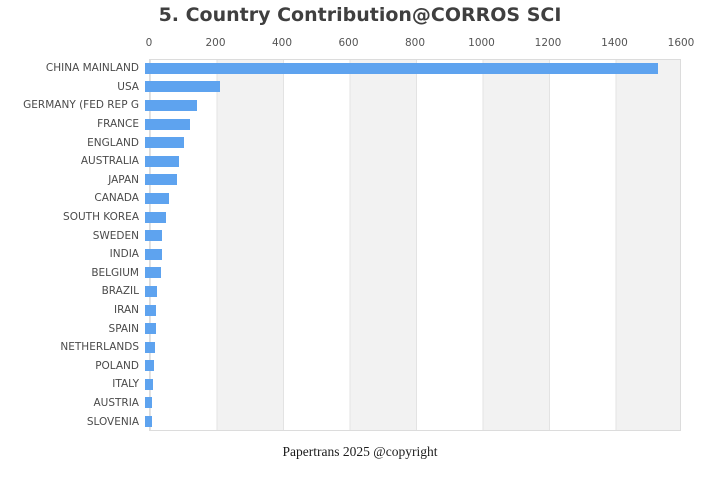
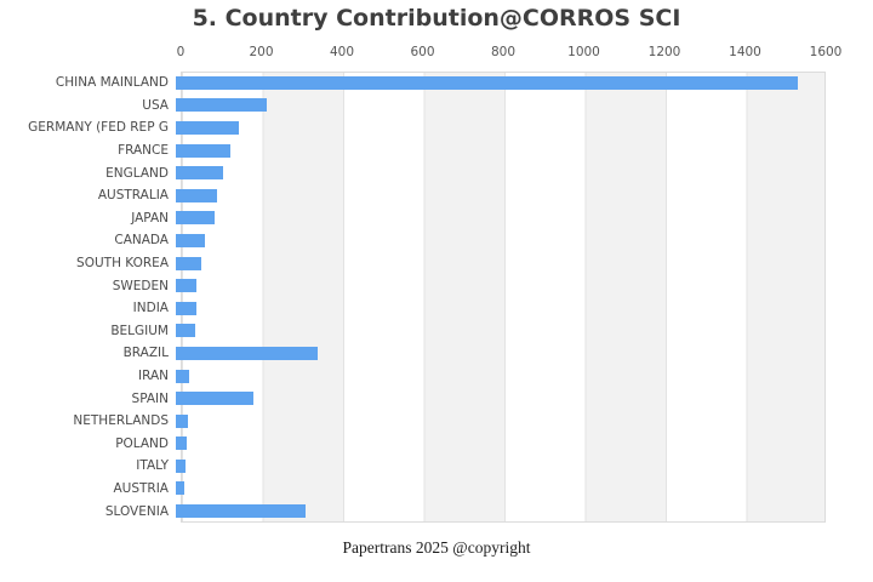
BRAZIL: 40 -> 350
SPAIN: 30 -> 190
SLOVENIA: 20 -> 320
